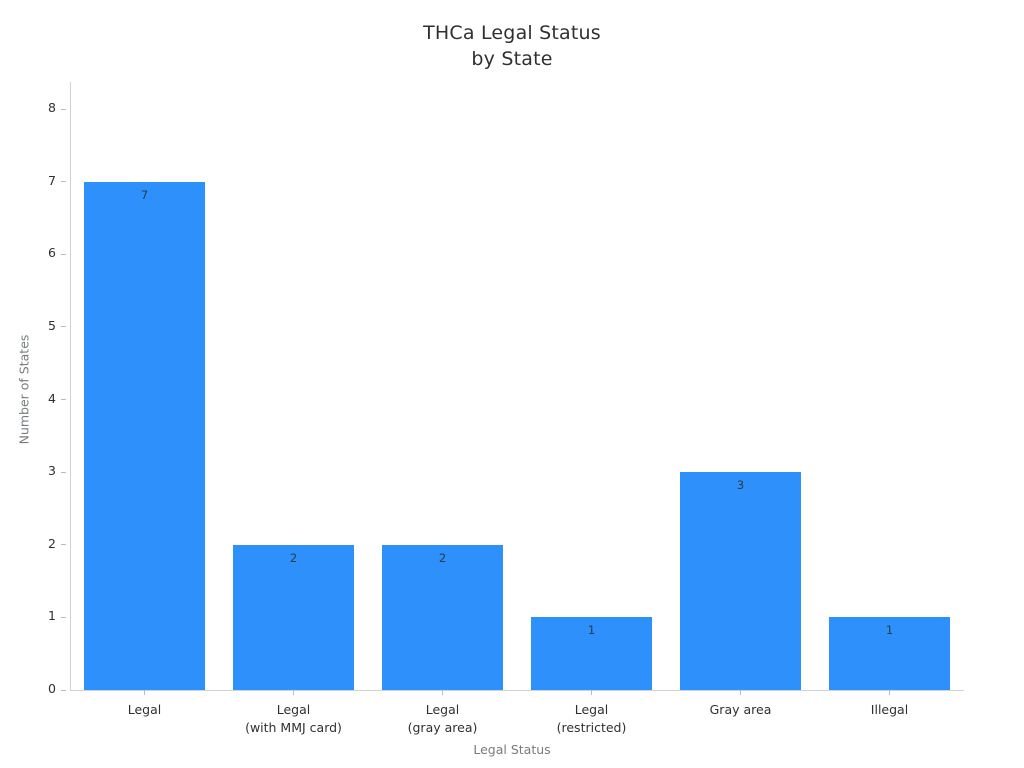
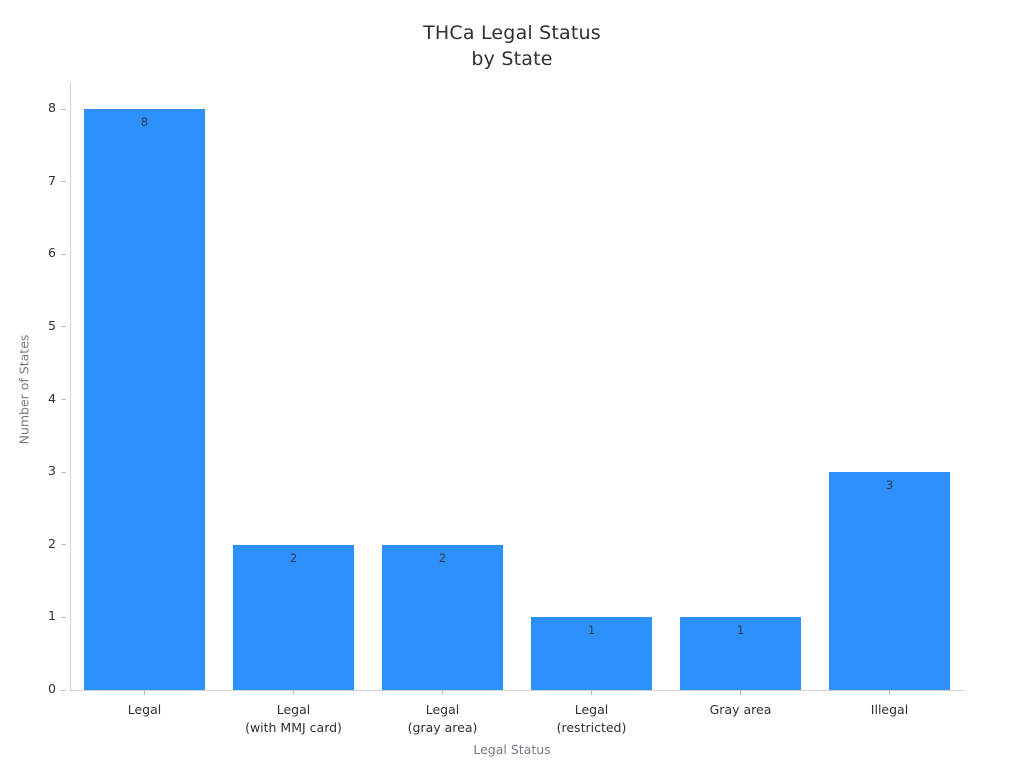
Legal: 7 -> 8
Gray area: 3 -> 1
Illegal: 1 -> 3
